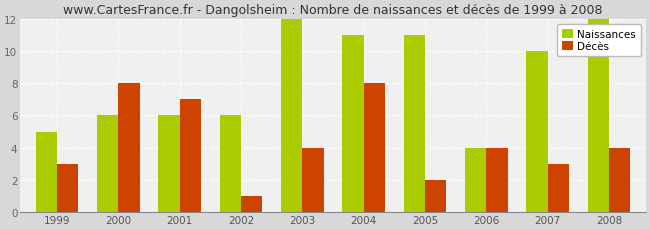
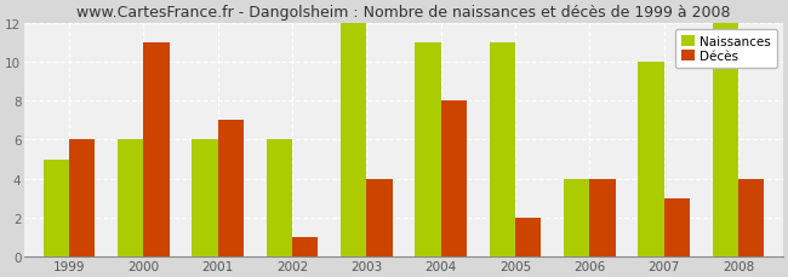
Décès/1999: 3 -> 6
Décès/2000: 8 -> 11
